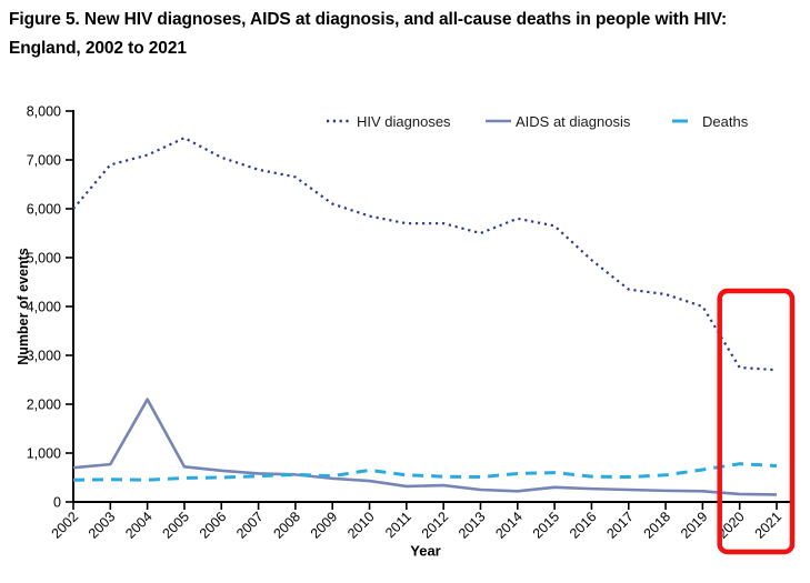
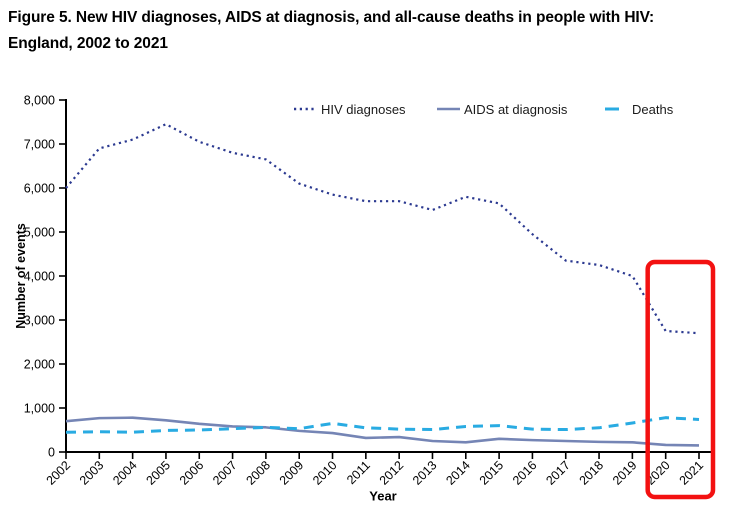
AIDS at diagnosis/2004: 2100 -> 800
